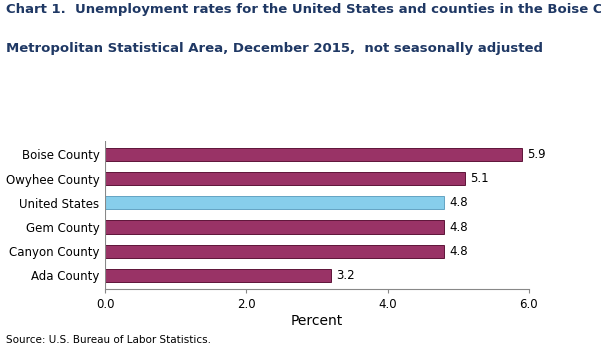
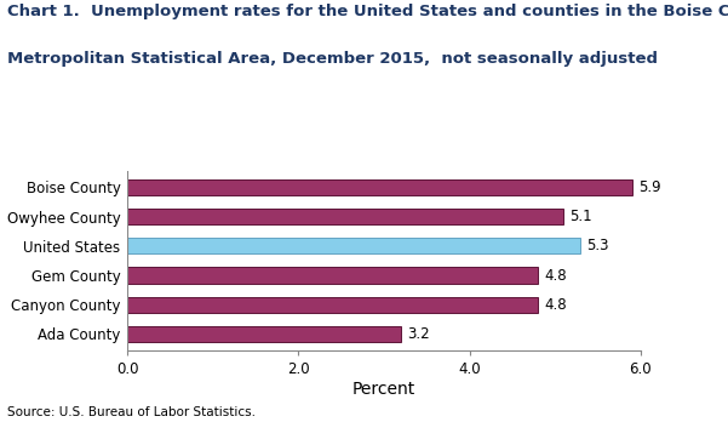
United States: 4.8 -> 5.3
